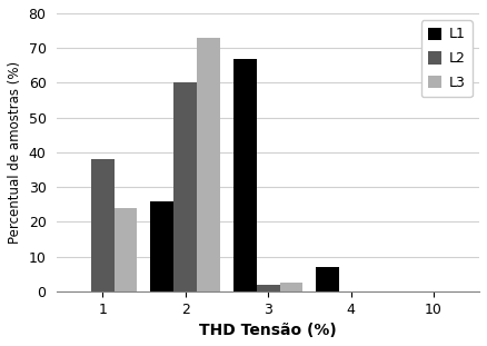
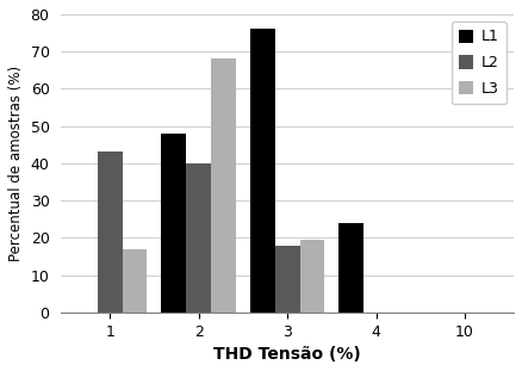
L2/1: 38 -> 43
L3/1: 24.0 -> 17.0
L1/2: 26 -> 48
L2/2: 60 -> 40
L3/2: 73.0 -> 68.0
L1/3: 67 -> 76
L2/3: 2 -> 18
L3/3: 2.5 -> 19.5
L1/4: 7 -> 24
